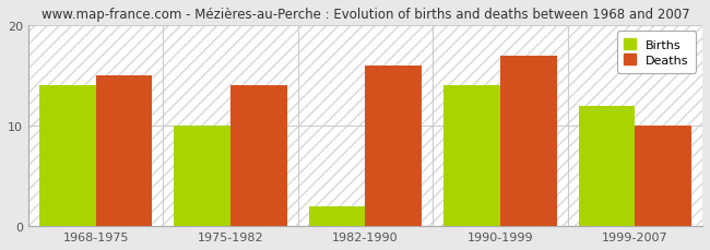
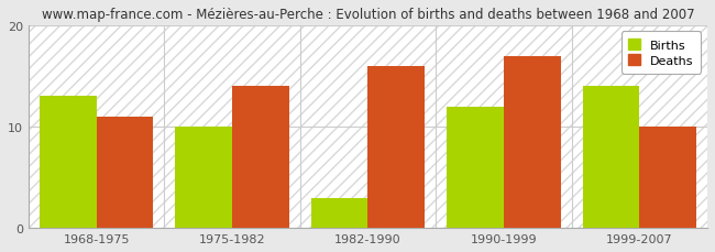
Births/1968-1975: 14 -> 13
Deaths/1968-1975: 15 -> 11
Births/1982-1990: 2 -> 3
Births/1990-1999: 14 -> 12
Births/1999-2007: 12 -> 14
